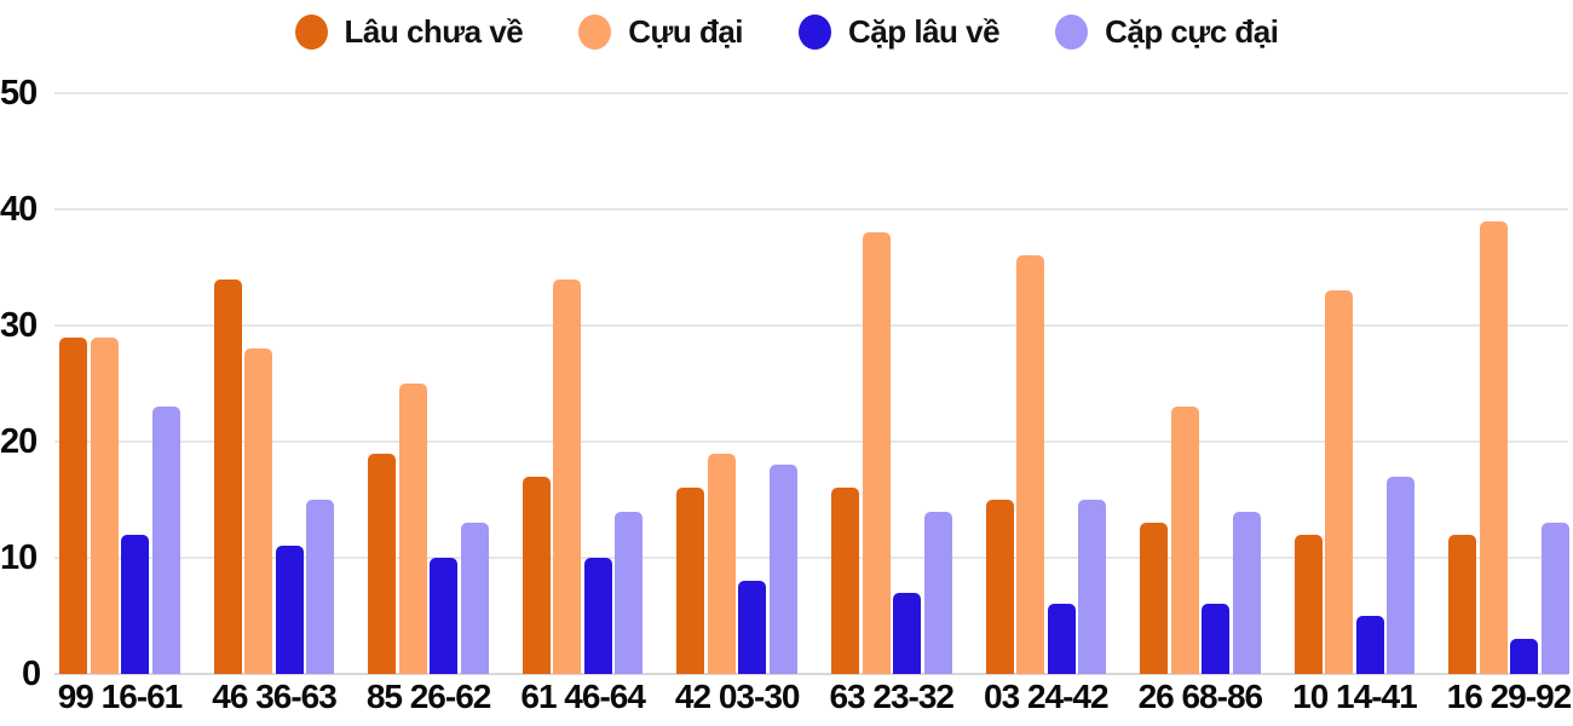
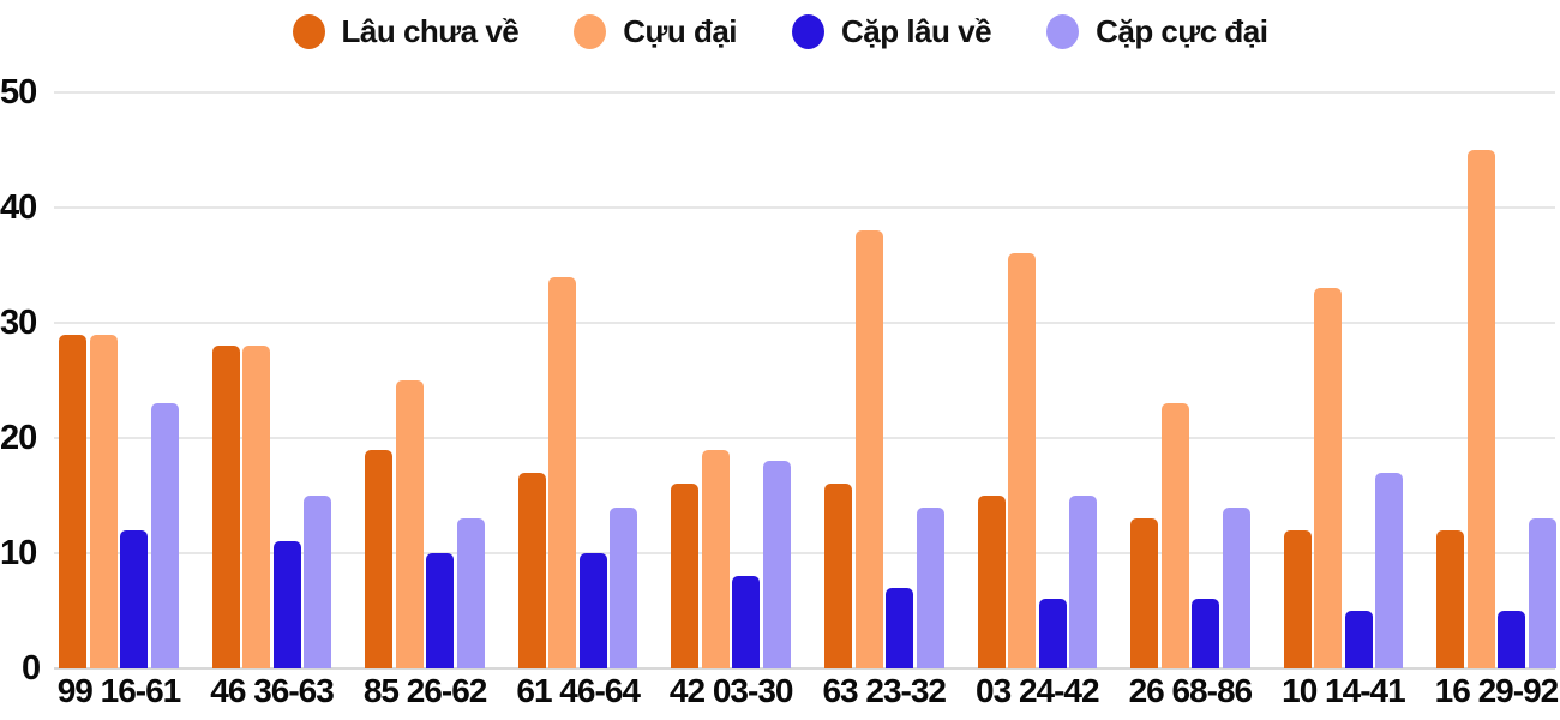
Lâu chưa về/46 36-63: 34 -> 28
Cựu đại/16 29-92: 39 -> 45
Cặp lâu về/16 29-92: 3 -> 5
